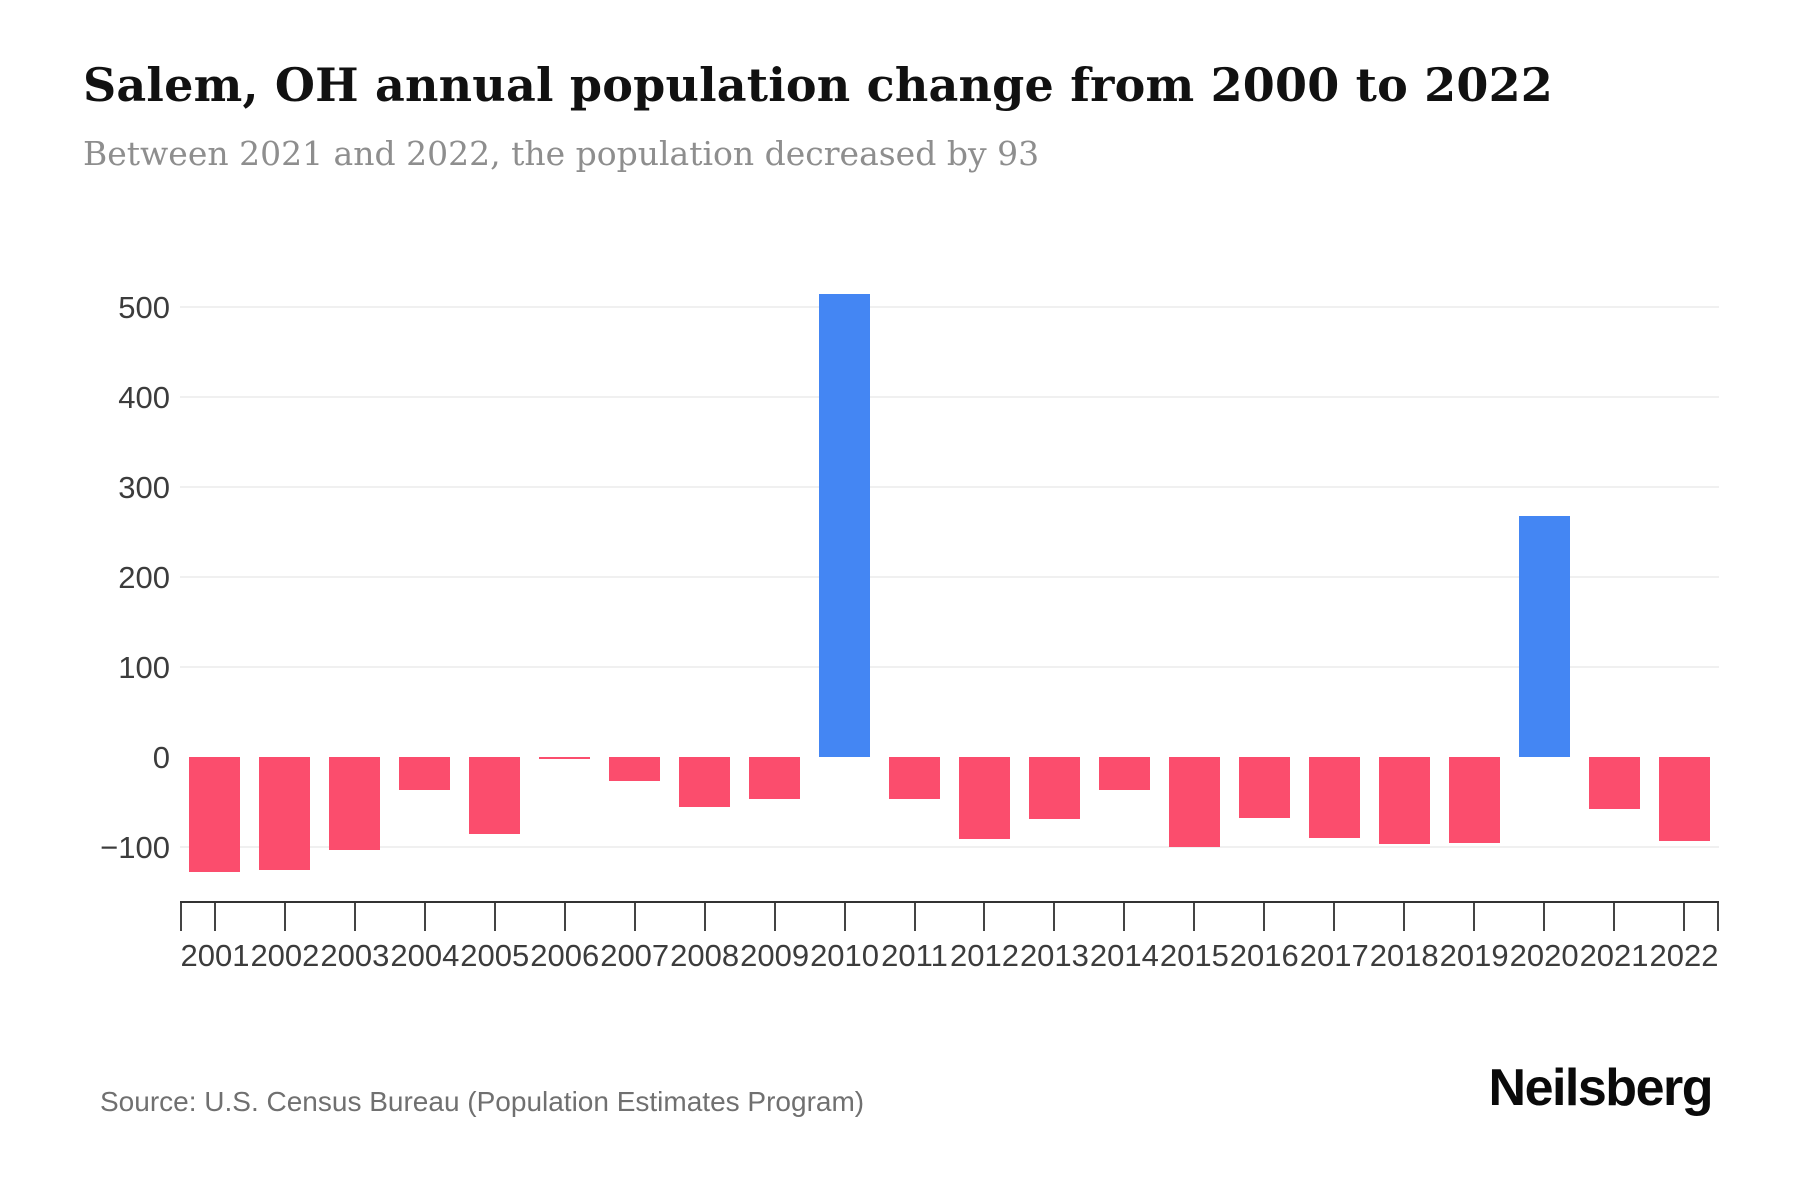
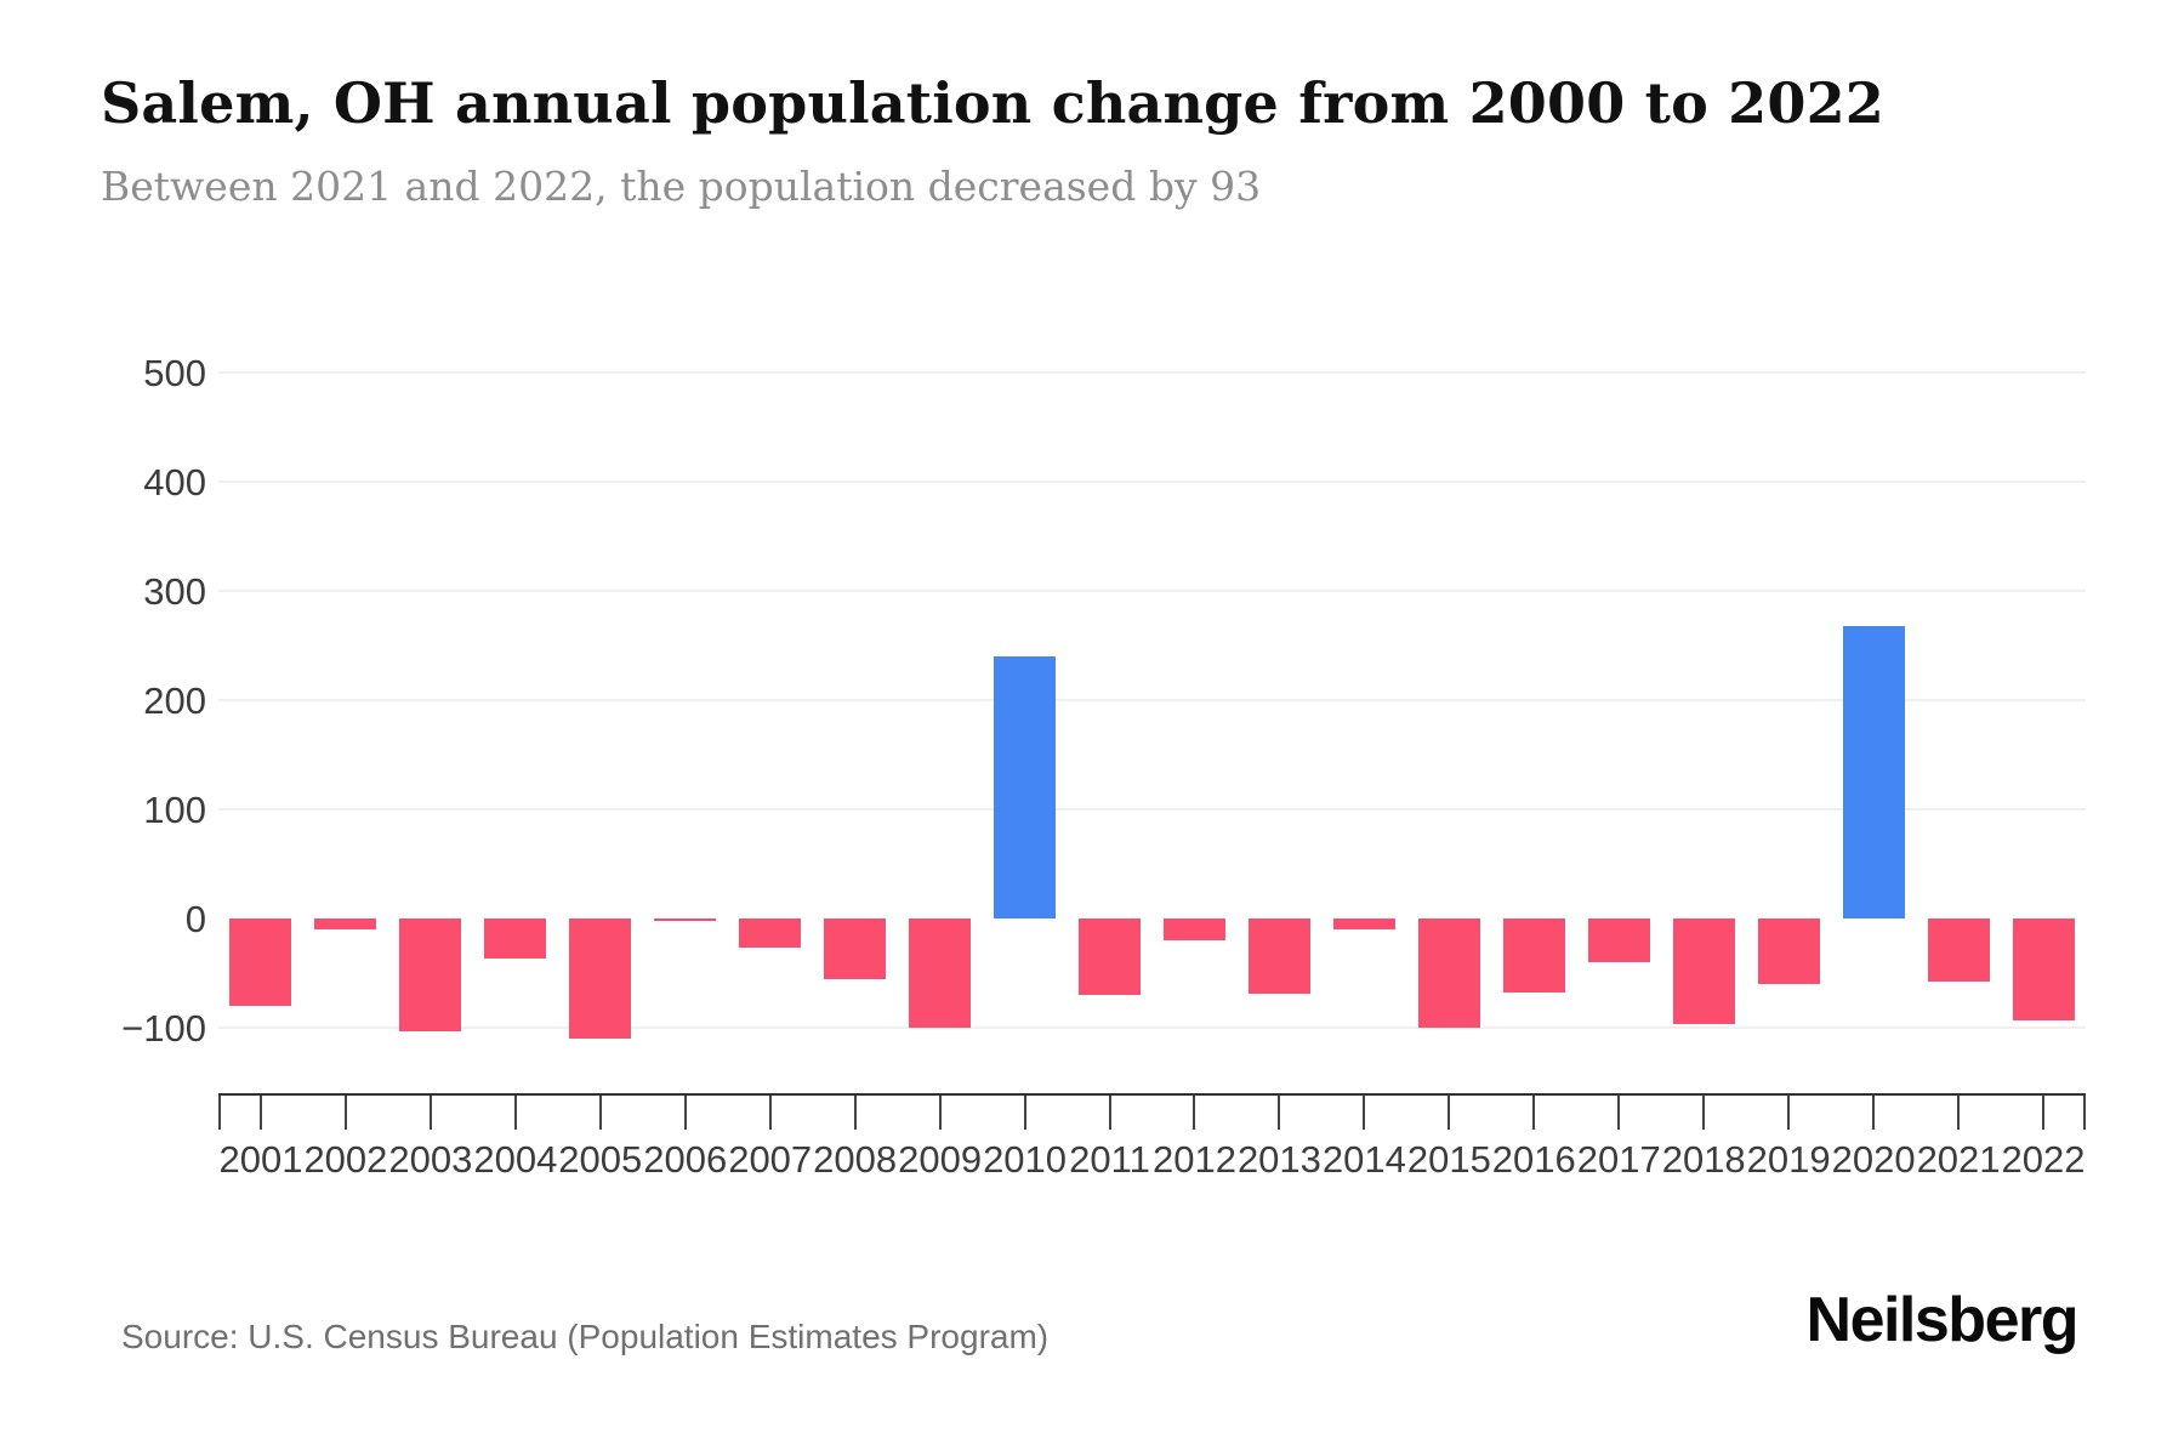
2001: -130 -> -80
2002: -130 -> -10
2005: -80 -> -110
2009: -50 -> -100
2010: 510 -> 240
2011: -50 -> -70
2012: -90 -> -20
2014: -40 -> -10
2017: -90 -> -40
2019: -100 -> -60
